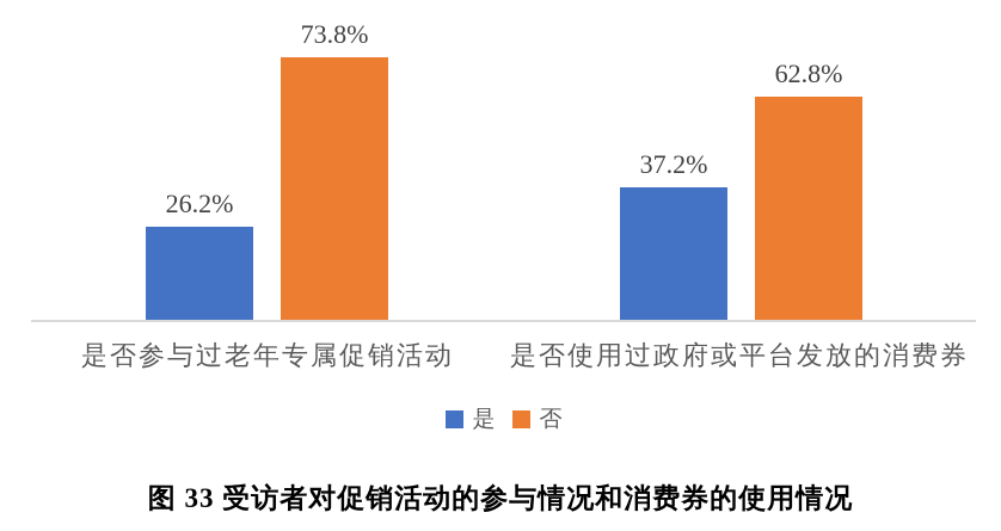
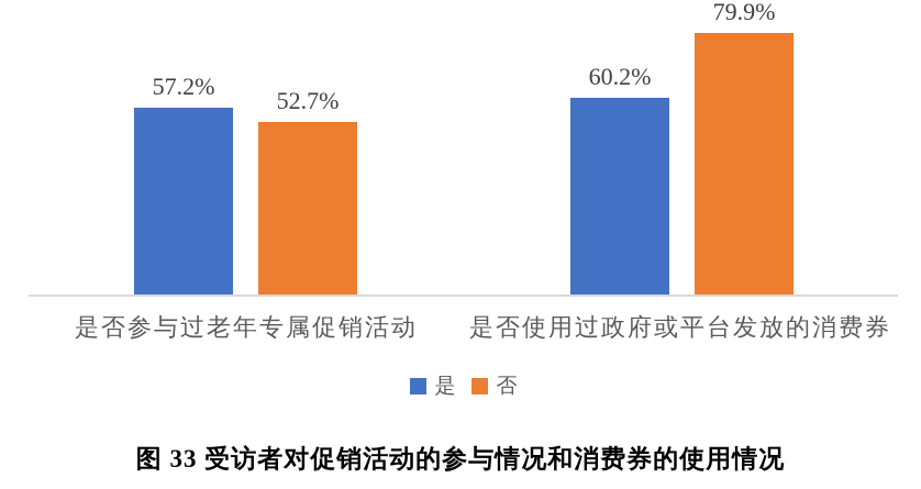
是/是否参与过老年专属促销活动: 26.2% -> 57.2%
否/是否参与过老年专属促销活动: 73.8% -> 52.7%
是/是否使用过政府或平台发放的消费券: 37.2% -> 60.2%
否/是否使用过政府或平台发放的消费券: 62.8% -> 79.9%
